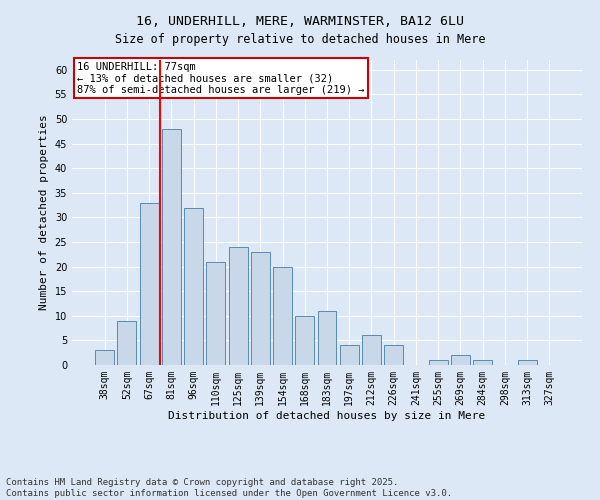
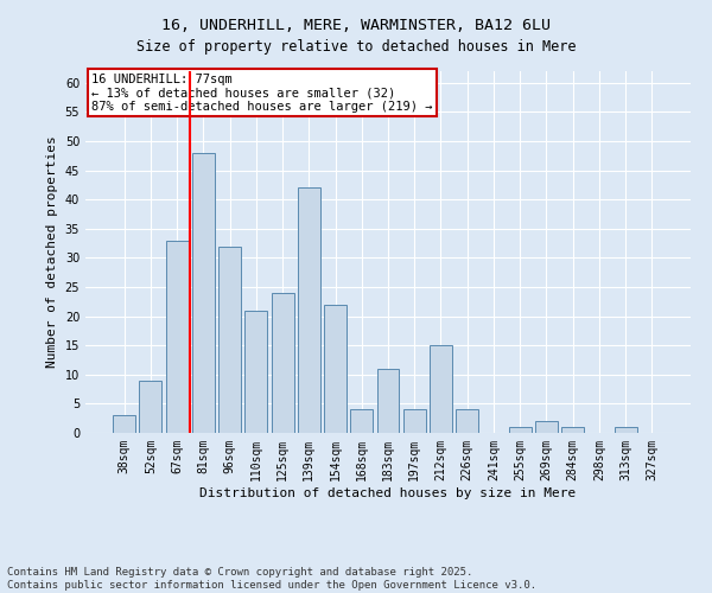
139sqm: 23 -> 42
154sqm: 20 -> 22
168sqm: 10 -> 4
212sqm: 6 -> 15
